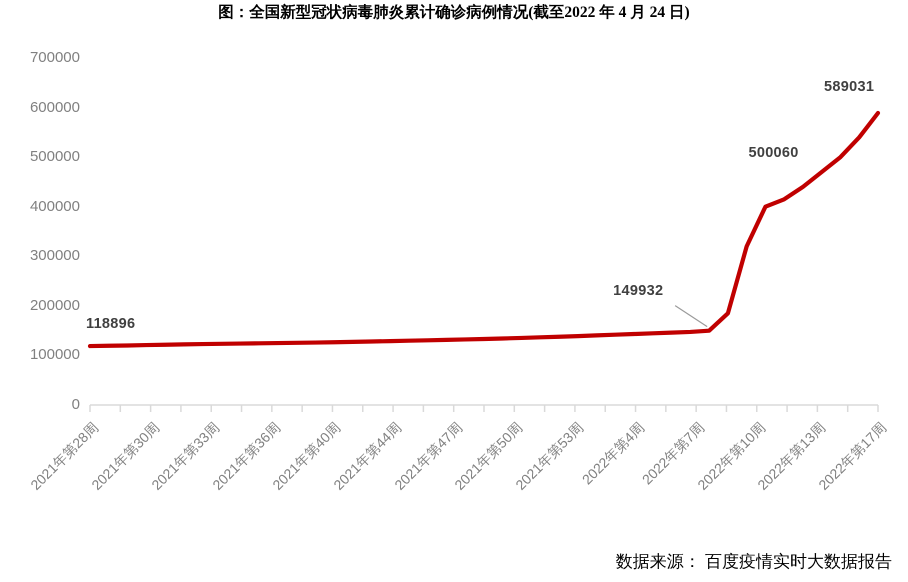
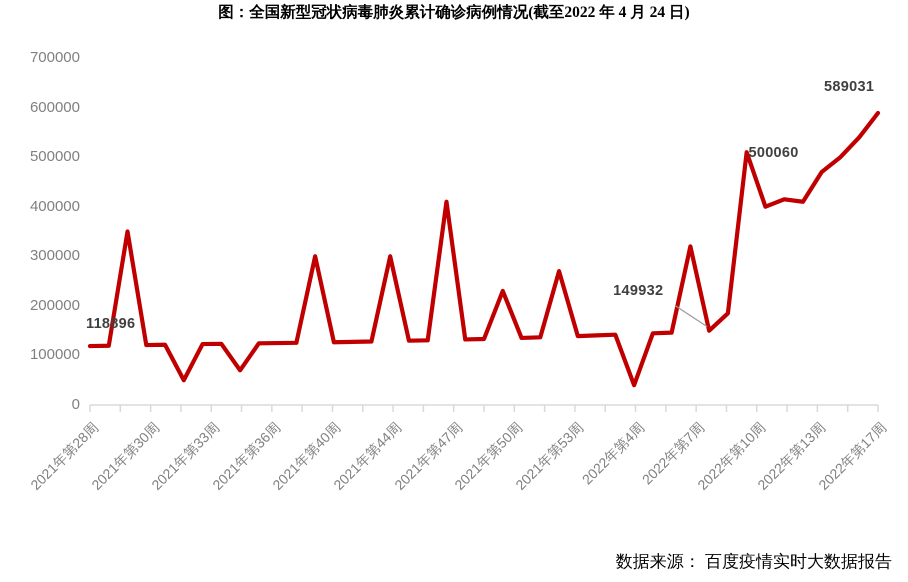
2021年第30周: 120000 -> 350000
2021年第33周: 120000 -> 50000
2021年第36周: 120000 -> 70000
2021年第40周: 130000 -> 300000
2021年第44周: 130000 -> 300000
2021年第47周: 130000 -> 410000
2021年第50周: 130000 -> 230000
2021年第53周: 140000 -> 270000
2022年第4周: 140000 -> 40000
2022年第7周: 150000 -> 320000
2022年第10周: 320000 -> 510000
2022年第13周: 440000 -> 410000
